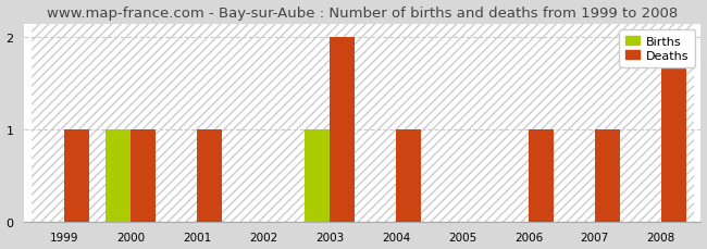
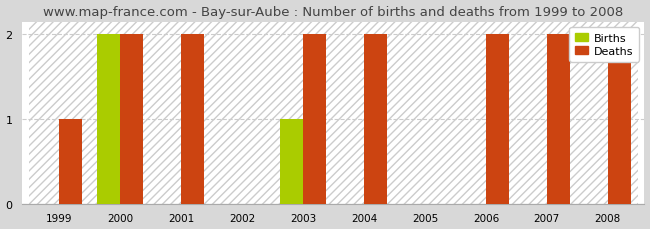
Births/2000: 1 -> 2
Deaths/2000: 1 -> 2
Deaths/2001: 1 -> 2
Deaths/2004: 1 -> 2
Deaths/2006: 1 -> 2
Deaths/2007: 1 -> 2
